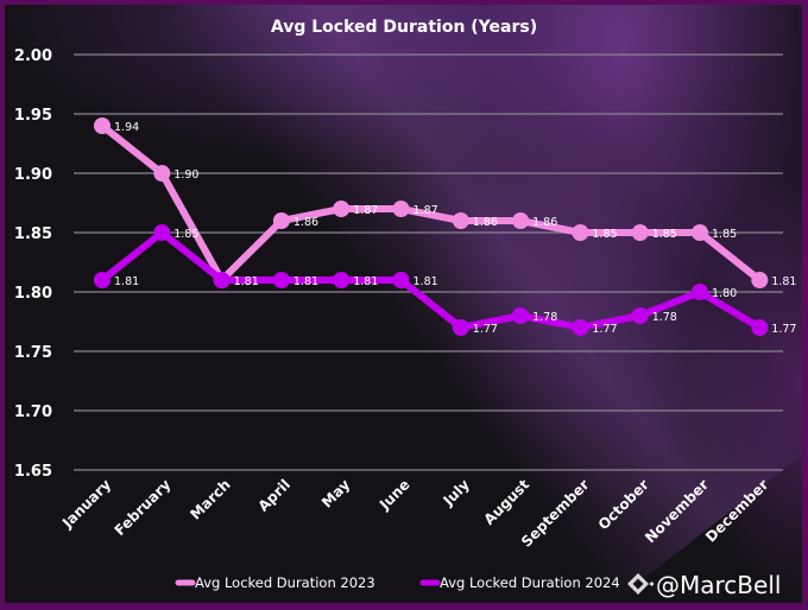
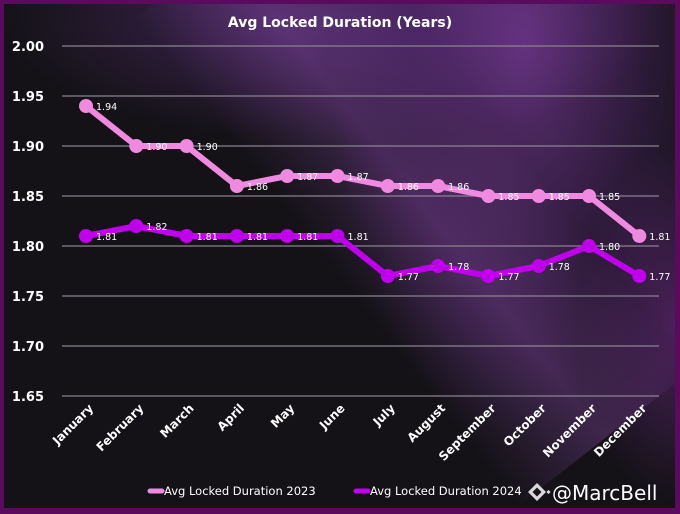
Avg Locked Duration 2024/February: 1.85 -> 1.82
Avg Locked Duration 2023/March: 1.81 -> 1.90
